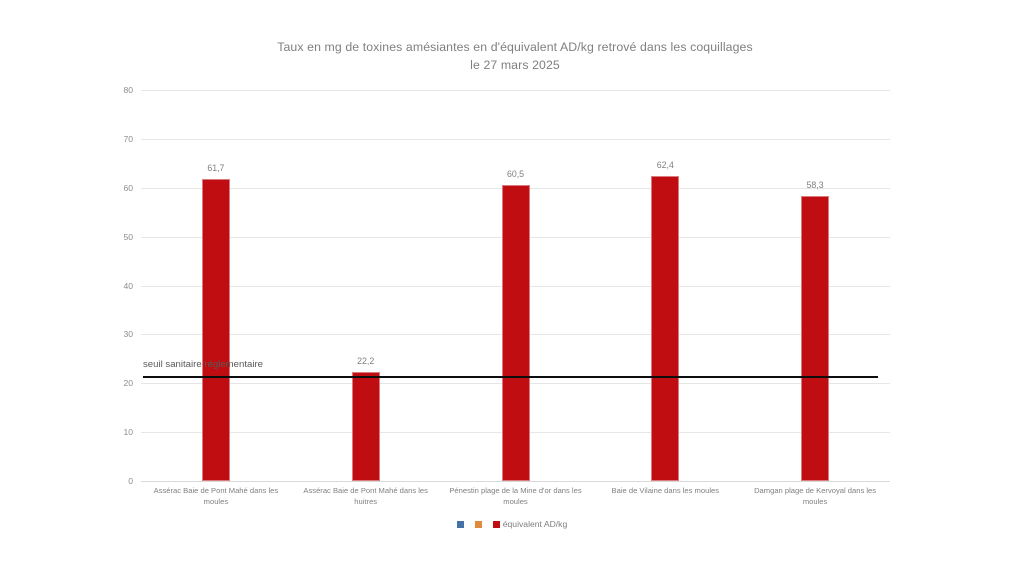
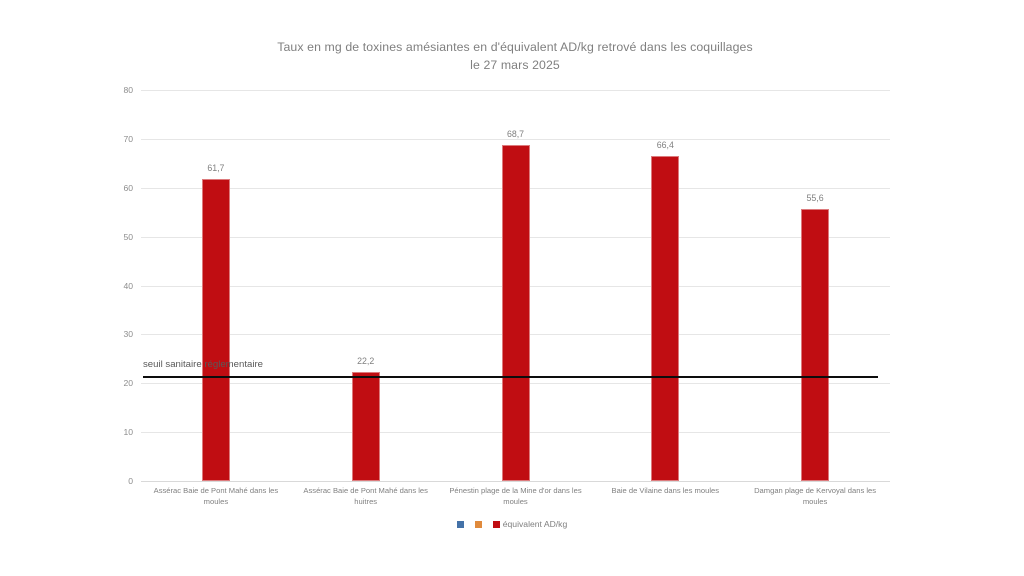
Pénestin plage de la Mine d'or dans les moules: 60,5 -> 68,7
Baie de Vilaine dans les moules: 62,4 -> 66,4
Damgan plage de Kervoyal dans les moules: 58,3 -> 55,6
